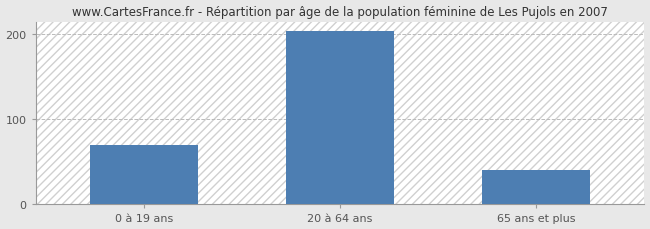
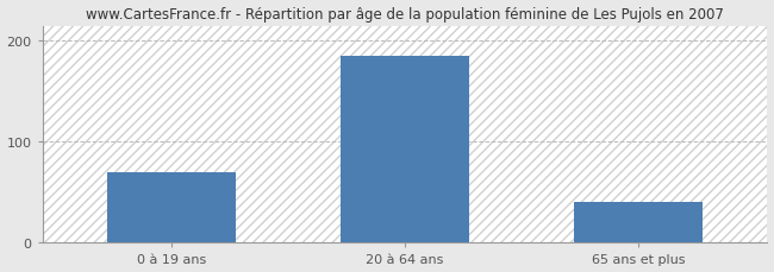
20 à 64 ans: 204 -> 185
